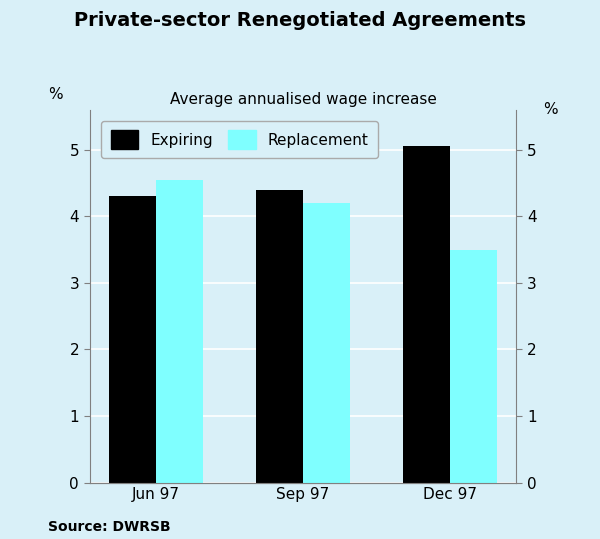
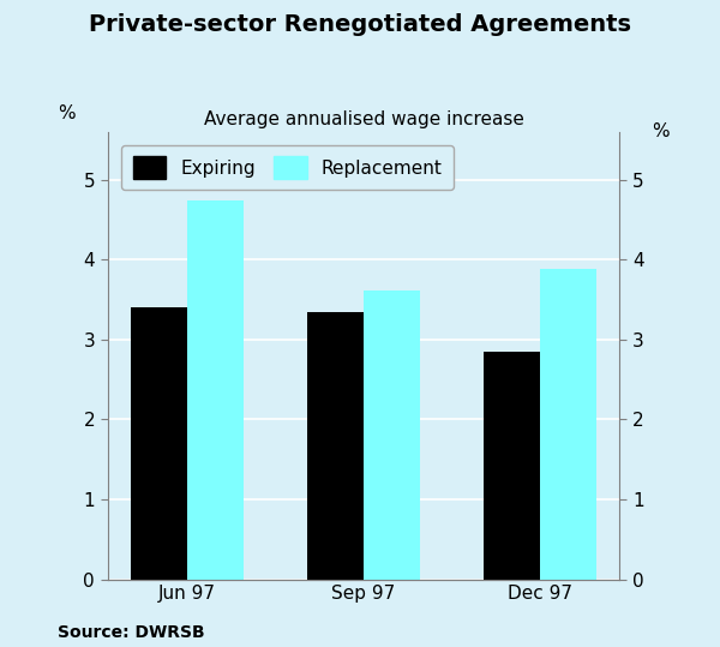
Expiring/Jun 97: 4.30 -> 3.40
Replacement/Jun 97: 4.55 -> 4.74
Expiring/Sep 97: 4.40 -> 3.34
Replacement/Sep 97: 4.20 -> 3.62
Expiring/Dec 97: 5.05 -> 2.84
Replacement/Dec 97: 3.50 -> 3.88
